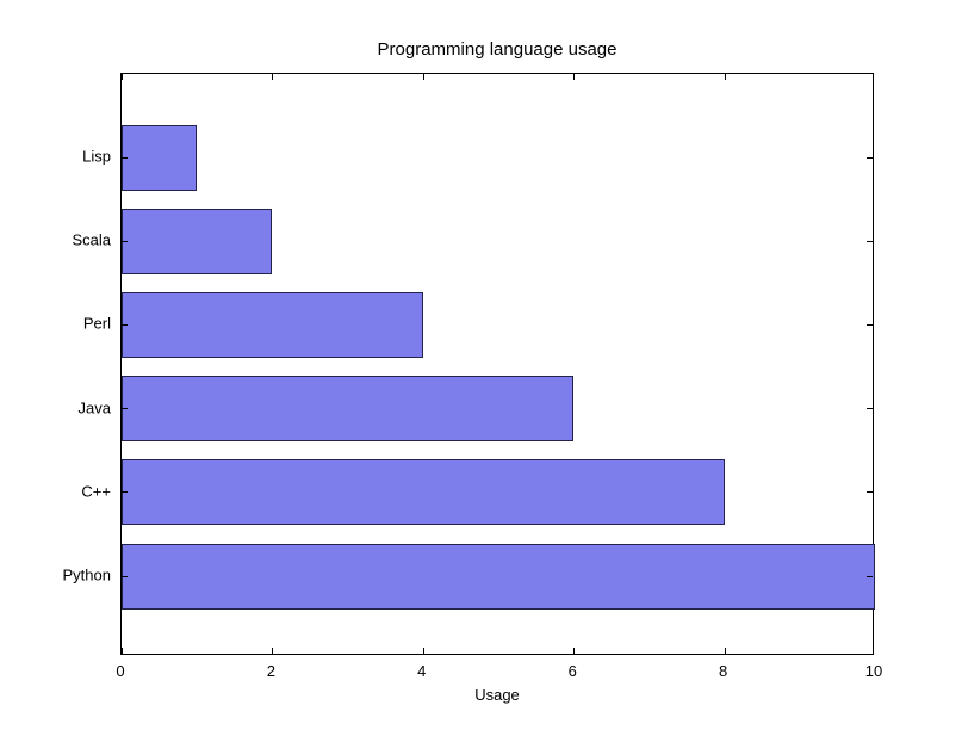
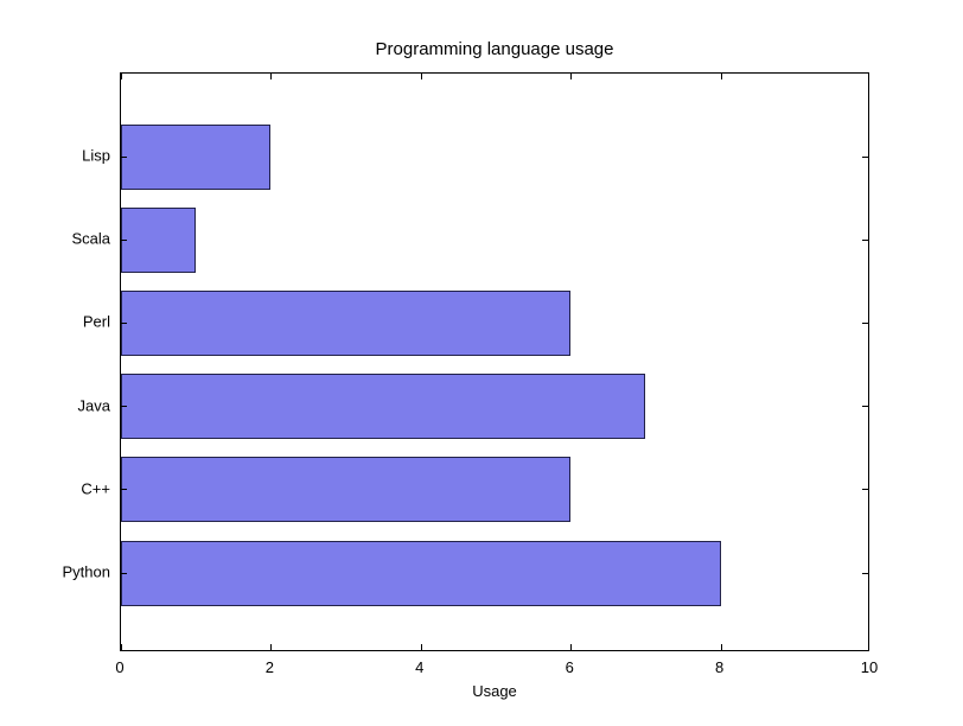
Lisp: 1 -> 2
Scala: 2 -> 1
Perl: 4 -> 6
Java: 6 -> 7
C++: 8 -> 6
Python: 10 -> 8
